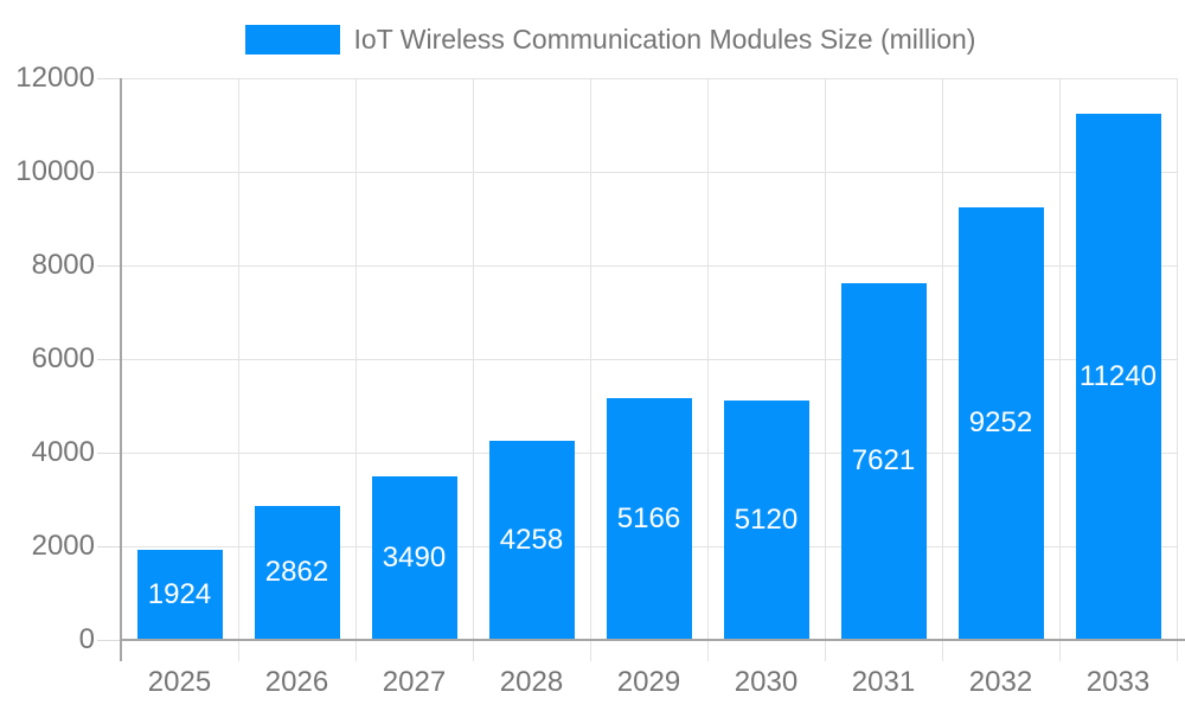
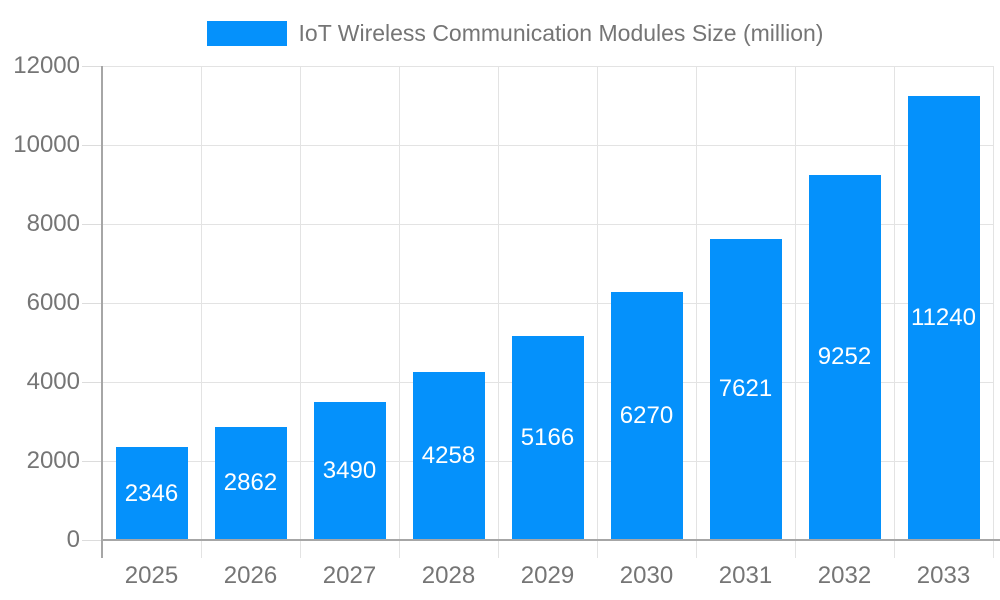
2025: 1924 -> 2346
2030: 5120 -> 6270
